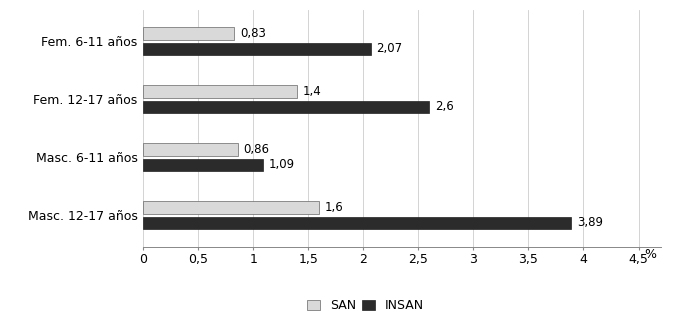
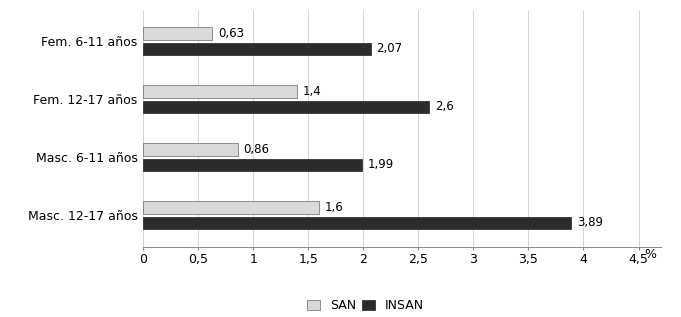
SAN/Fem. 6-11 años: 0,83 -> 0,63
INSAN/Masc. 6-11 años: 1,09 -> 1,99
